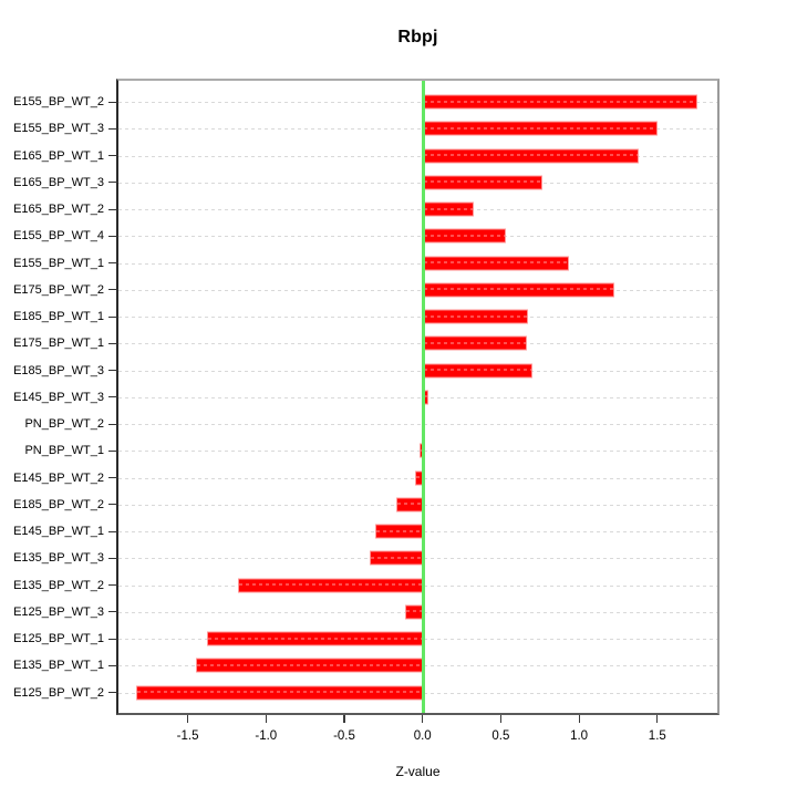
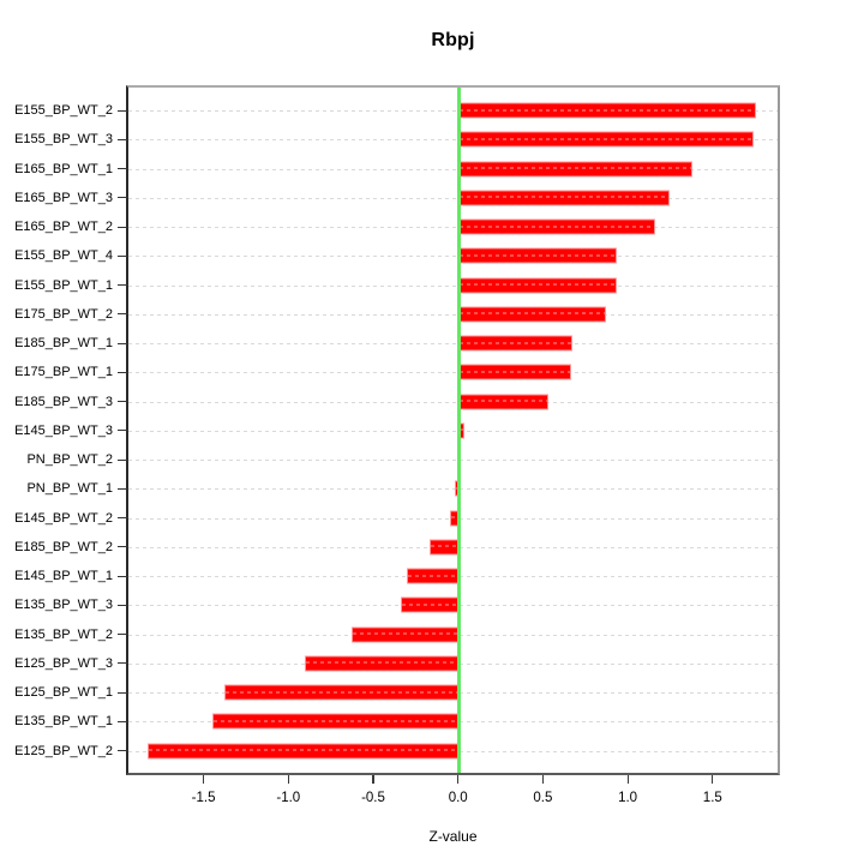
E155_BP_WT_3: 1.49 -> 1.73
E165_BP_WT_3: 0.75 -> 1.23
E165_BP_WT_2: 0.31 -> 1.15
E155_BP_WT_4: 0.52 -> 0.92
E175_BP_WT_2: 1.21 -> 0.86
E185_BP_WT_3: 0.69 -> 0.52
E135_BP_WT_2: -1.18 -> -0.63
E125_BP_WT_3: -0.11 -> -0.90
